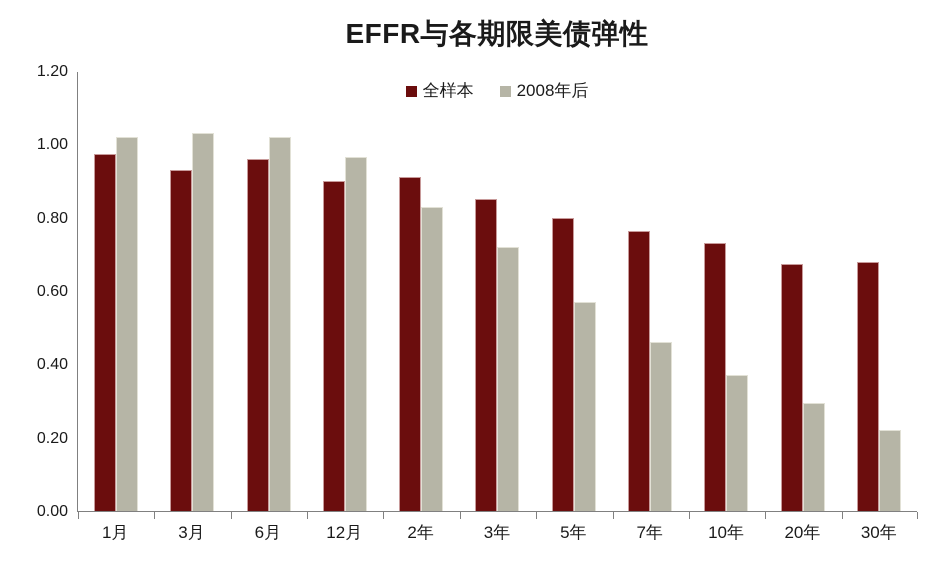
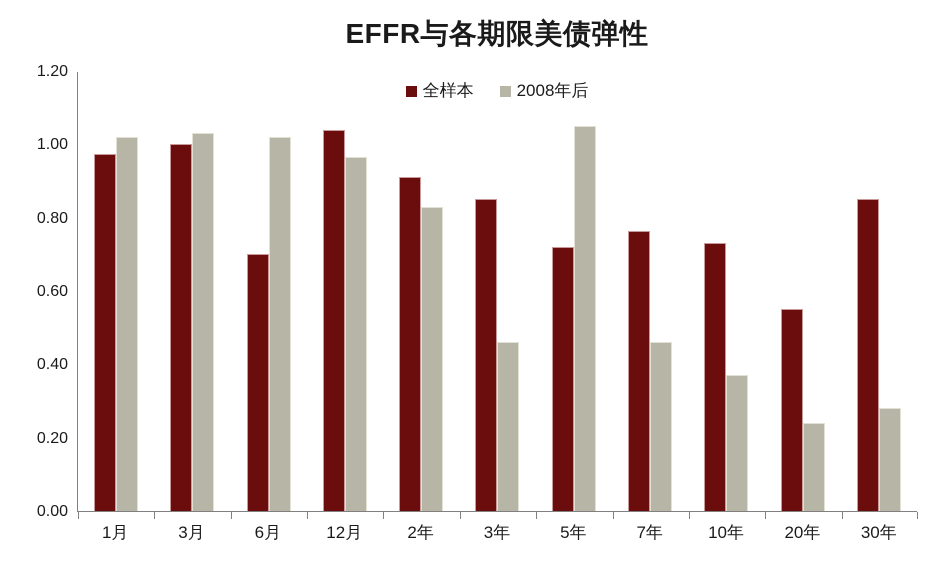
全样本/3月: 0.93 -> 1.00
全样本/6月: 0.96 -> 0.70
全样本/12月: 0.90 -> 1.04
2008年后/3年: 0.72 -> 0.46
全样本/5年: 0.80 -> 0.72
2008年后/5年: 0.57 -> 1.05
全样本/20年: 0.68 -> 0.55
2008年后/20年: 0.29 -> 0.24
全样本/30年: 0.68 -> 0.85
2008年后/30年: 0.22 -> 0.28
